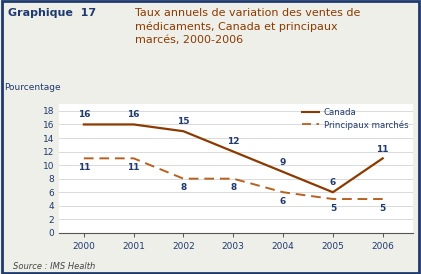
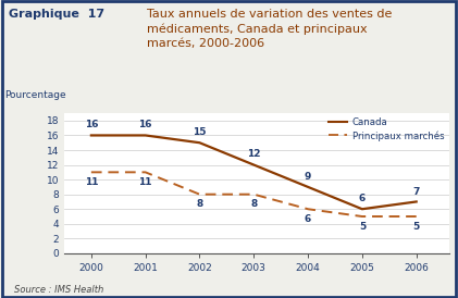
Canada/2006: 11 -> 7
